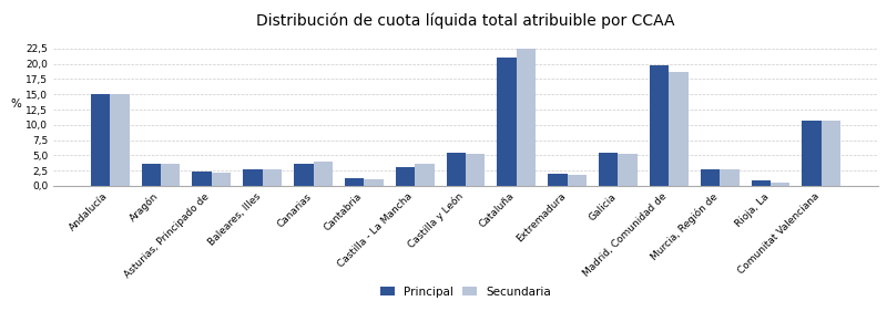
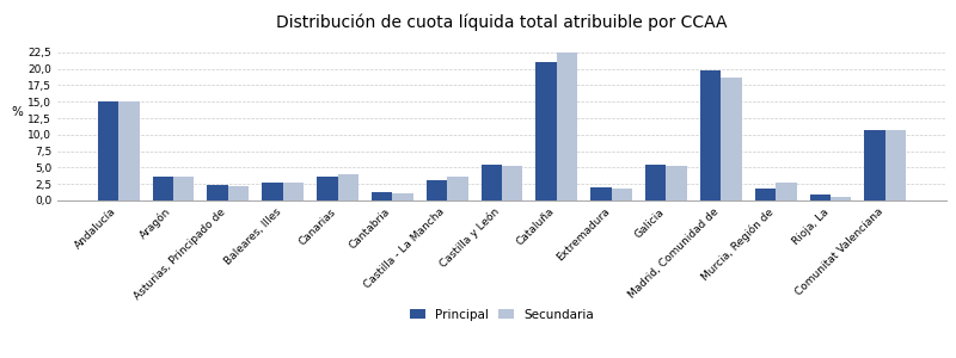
Principal/Murcia, Región de: 2,8 -> 1,8
